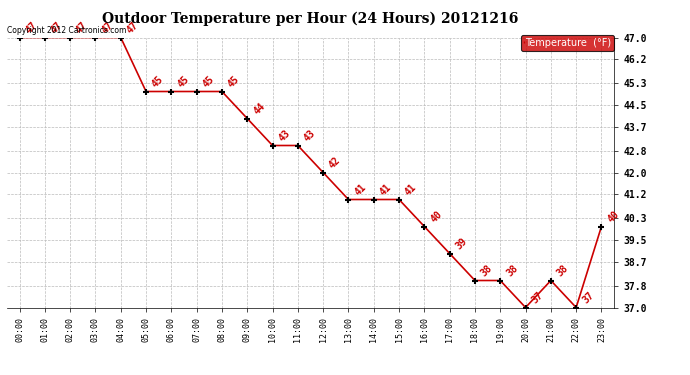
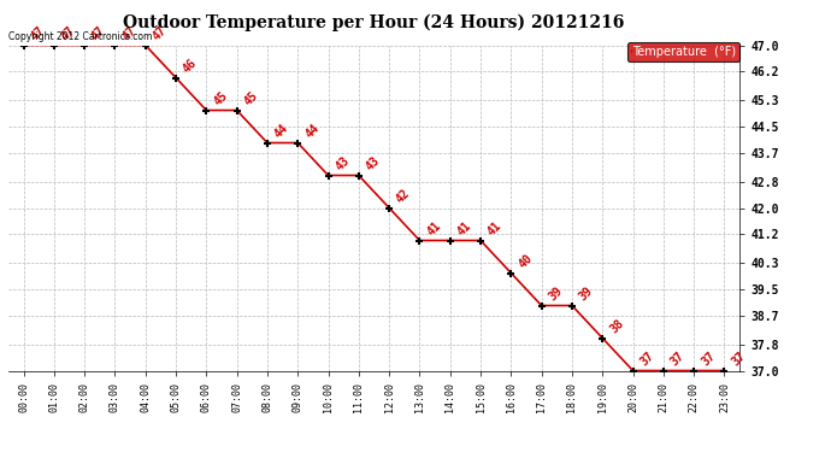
05:00: 45 -> 46
08:00: 45 -> 44
18:00: 38 -> 39
21:00: 38 -> 37
23:00: 40 -> 37
